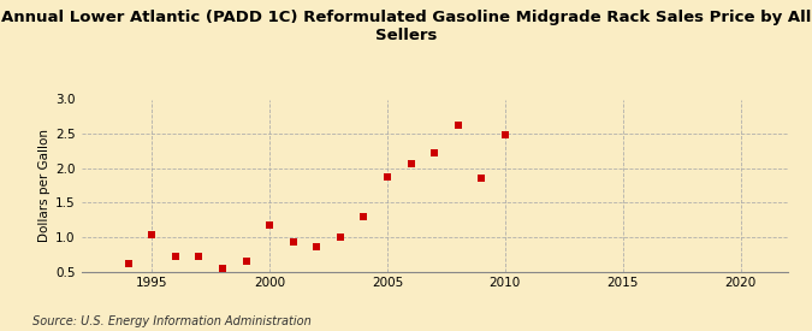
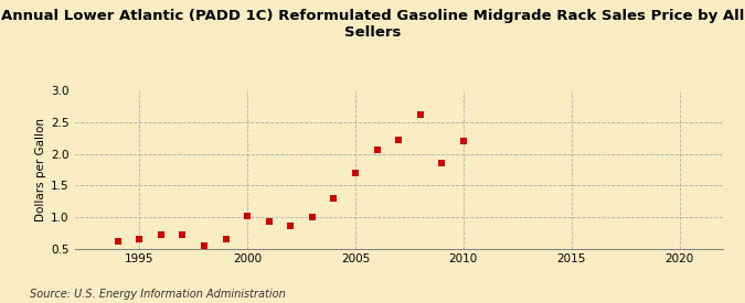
1995: 1.04 -> 0.64
2000: 1.18 -> 1.01
2005: 1.88 -> 1.69
2010: 2.48 -> 2.21
